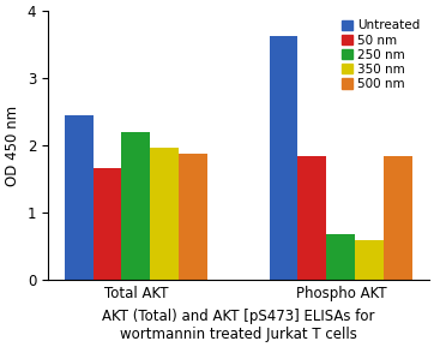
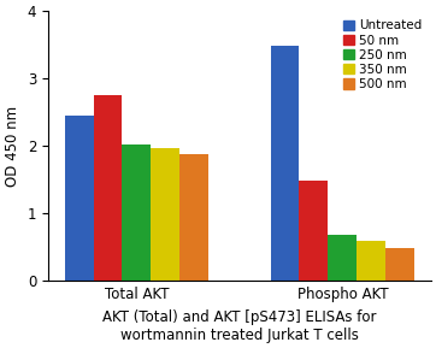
50 nm/Total AKT: 1.66 -> 2.75
250 nm/Total AKT: 2.20 -> 2.02
Untreated/Phospho AKT: 3.62 -> 3.48
50 nm/Phospho AKT: 1.84 -> 1.48
500 nm/Phospho AKT: 1.84 -> 0.49
